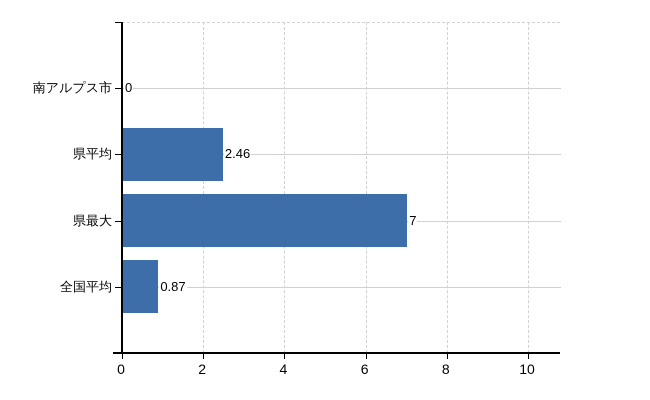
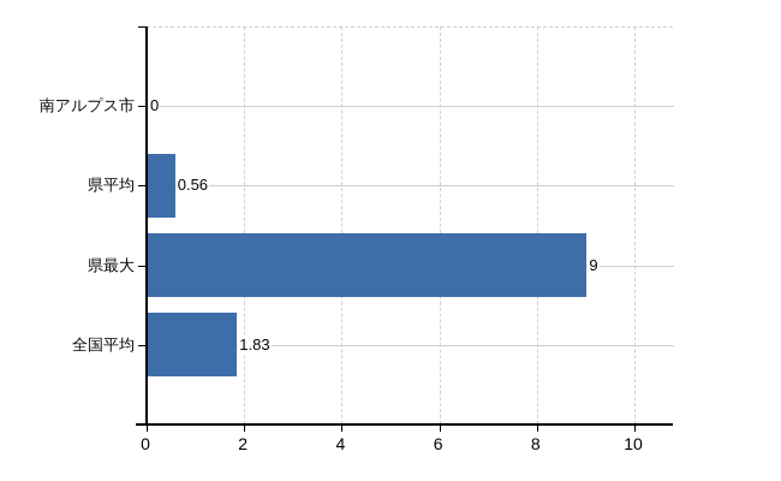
県平均: 2.46 -> 0.56
県最大: 7 -> 9
全国平均: 0.87 -> 1.83
